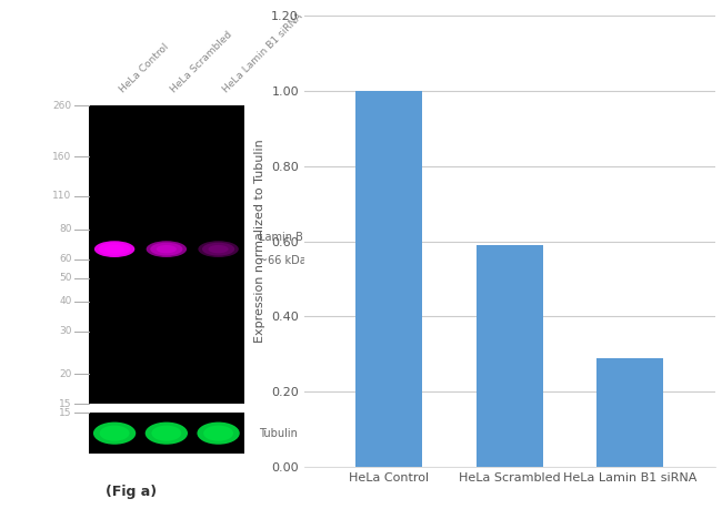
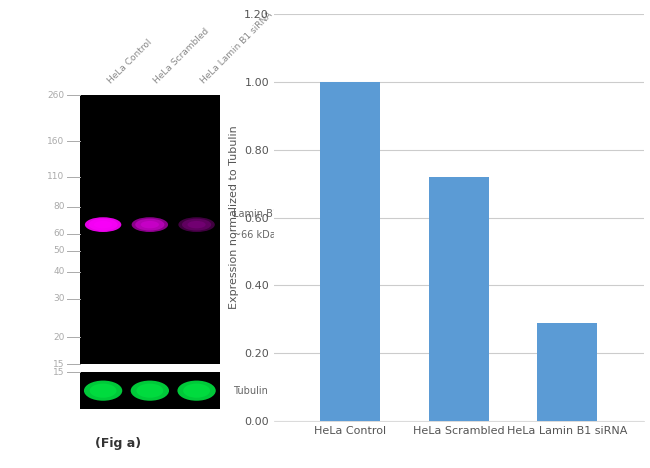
HeLa Scrambled: 0.59 -> 0.72
